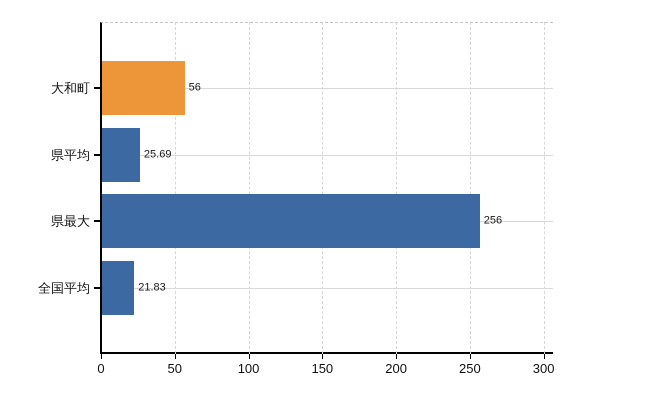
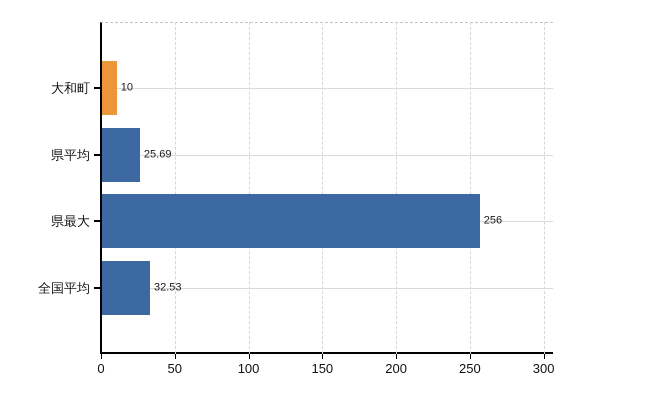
大和町: 56 -> 10
全国平均: 21.83 -> 32.53
